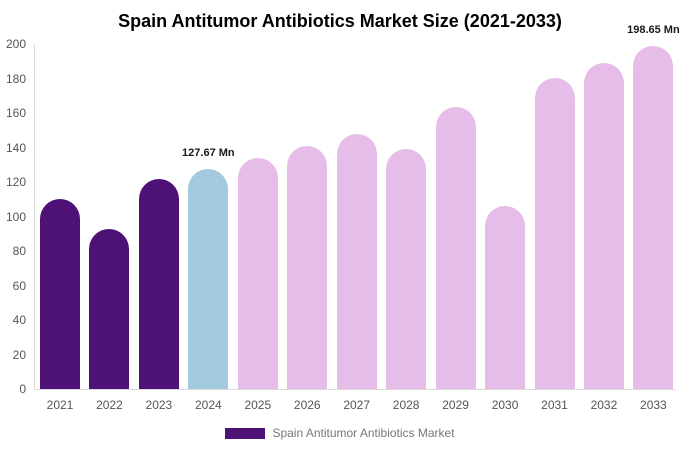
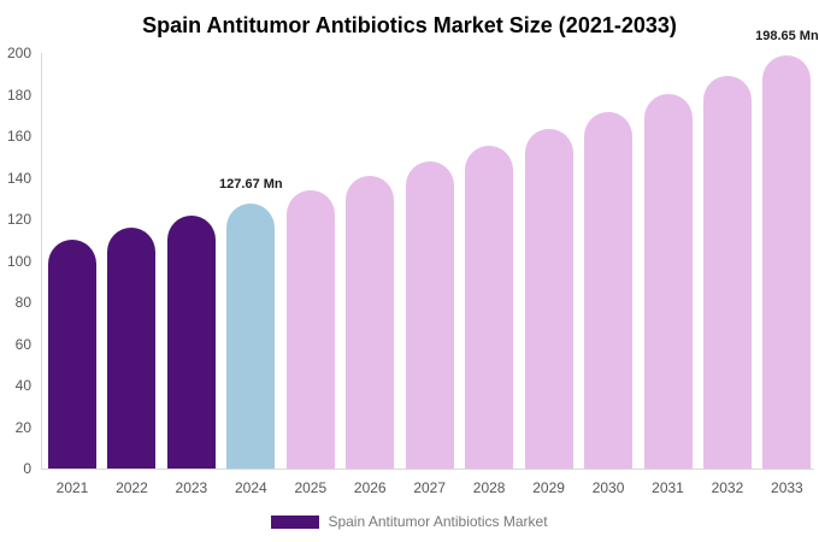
2022: 93 -> 116
2028: 139 -> 155
2030: 106 -> 172
